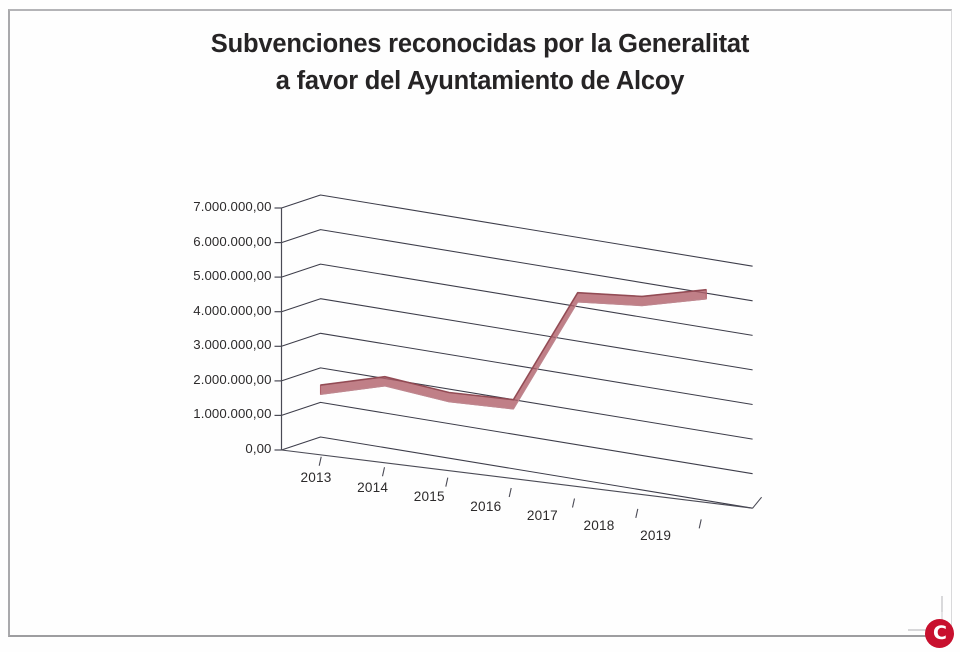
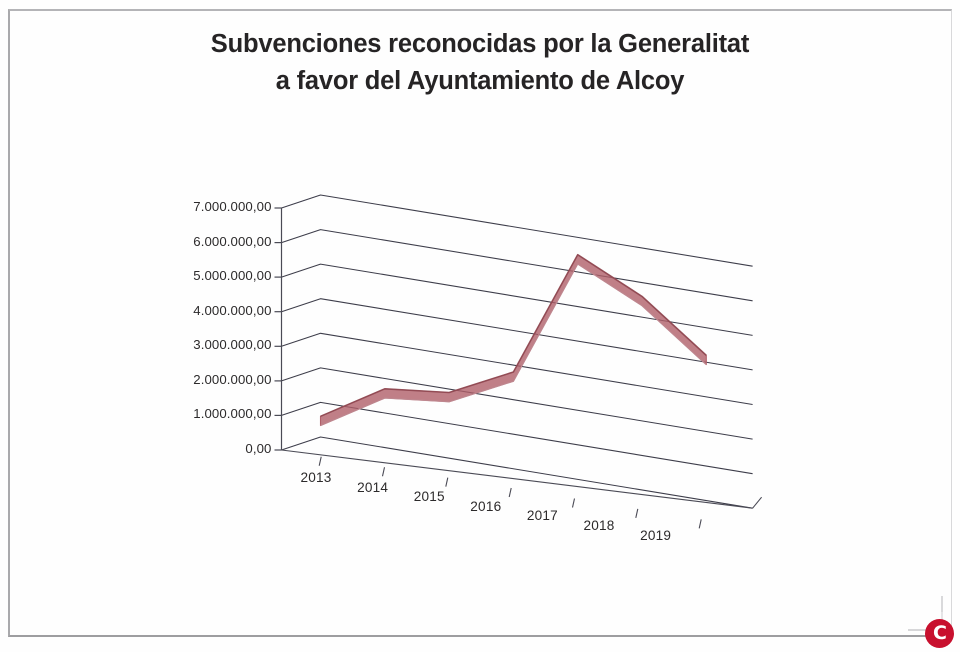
2013: 1500000 -> 600000
2014: 2000000 -> 1700000
2016: 2000000 -> 2800000
2017: 5400000 -> 6500000
2019: 6100000 -> 4200000
